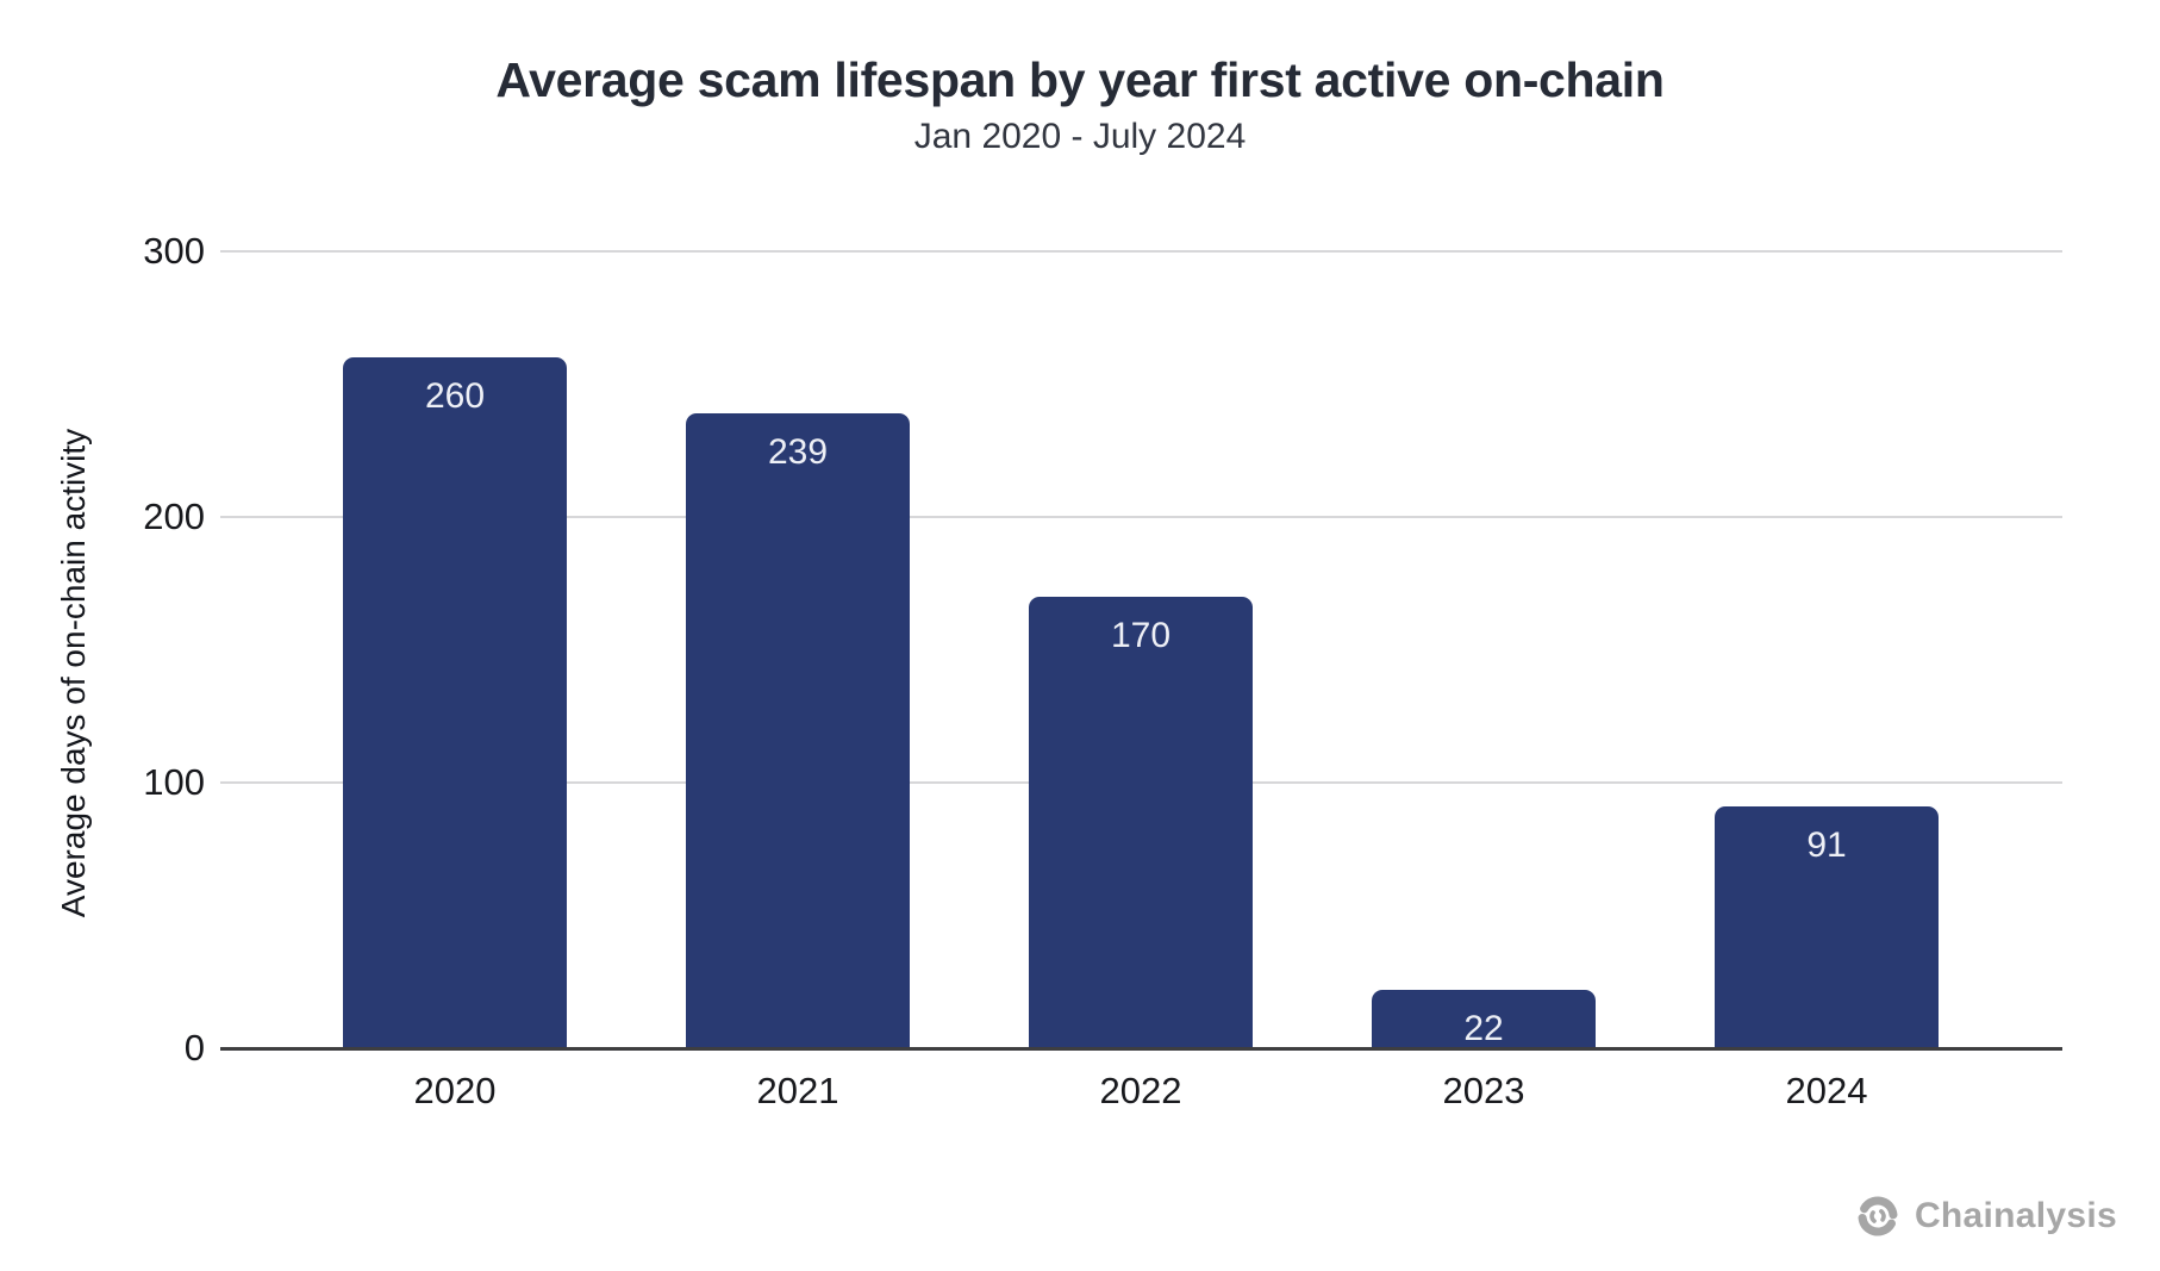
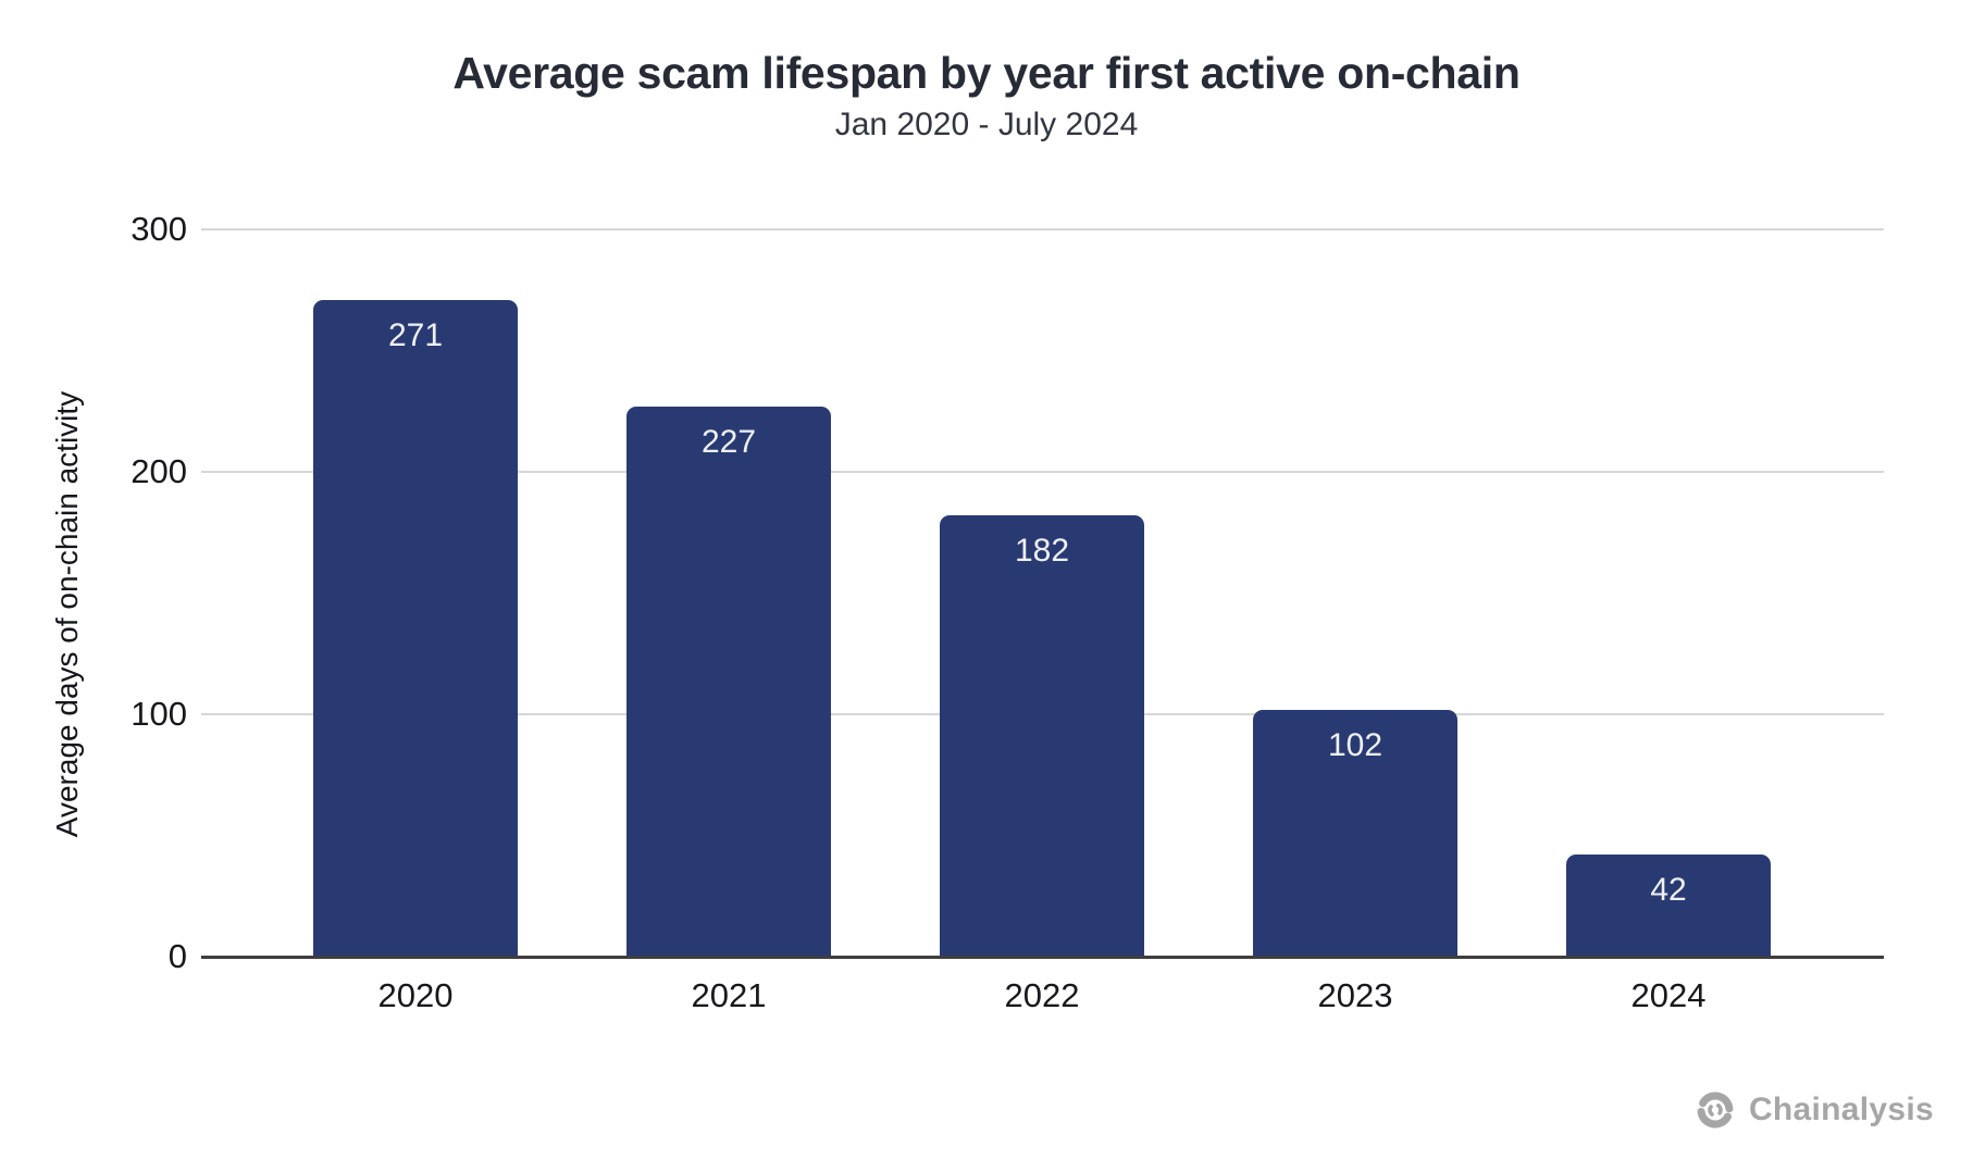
2020: 260 -> 271
2021: 239 -> 227
2022: 170 -> 182
2023: 22 -> 102
2024: 91 -> 42
